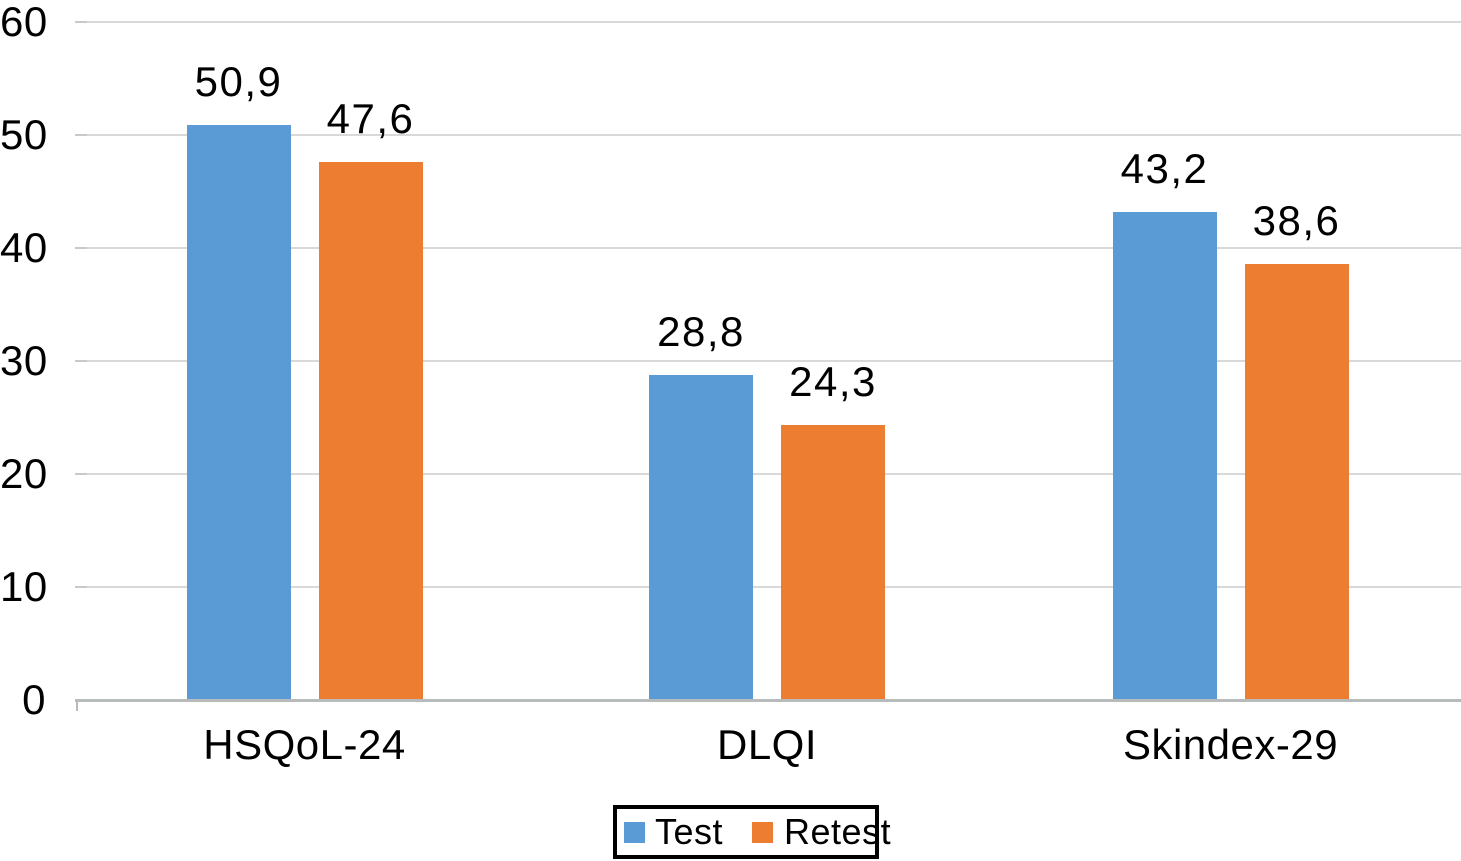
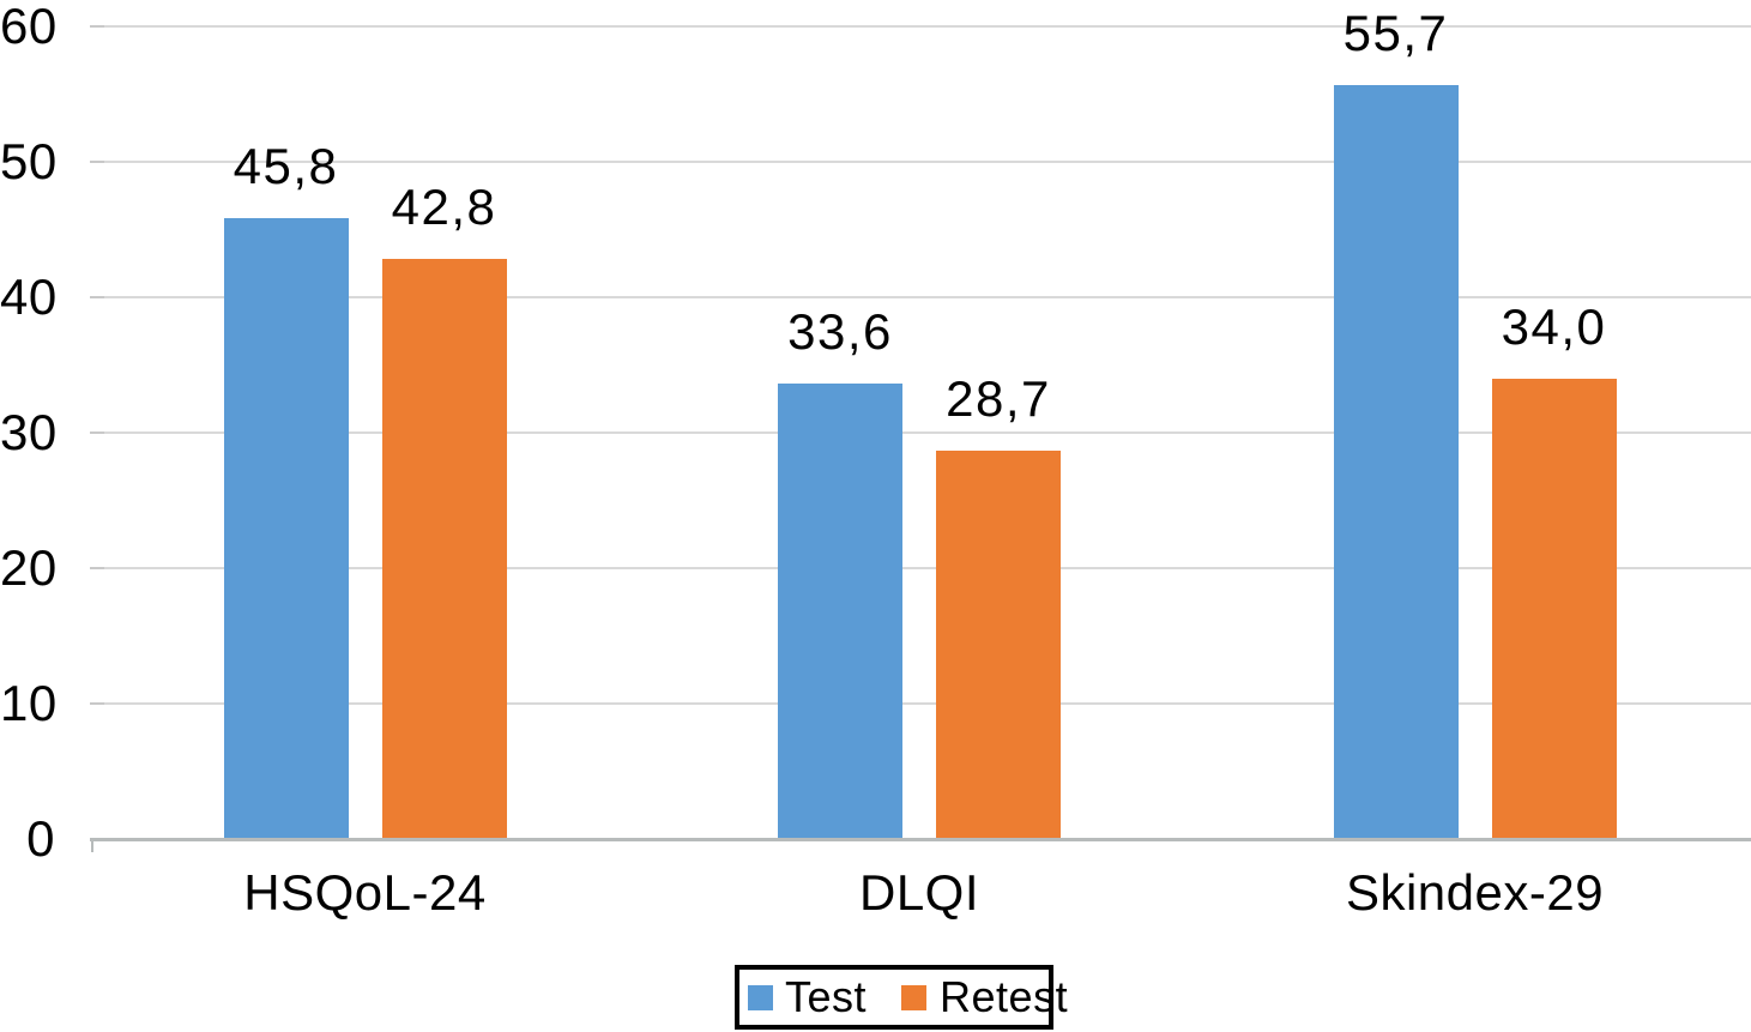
Test/HSQoL-24: 50,9 -> 45,8
Retest/HSQoL-24: 47,6 -> 42,8
Test/DLQI: 28,8 -> 33,6
Retest/DLQI: 24,3 -> 28,7
Test/Skindex-29: 43,2 -> 55,7
Retest/Skindex-29: 38,6 -> 34,0
